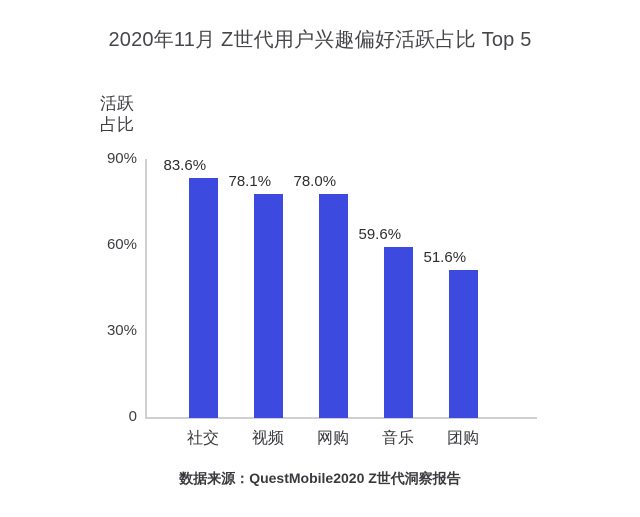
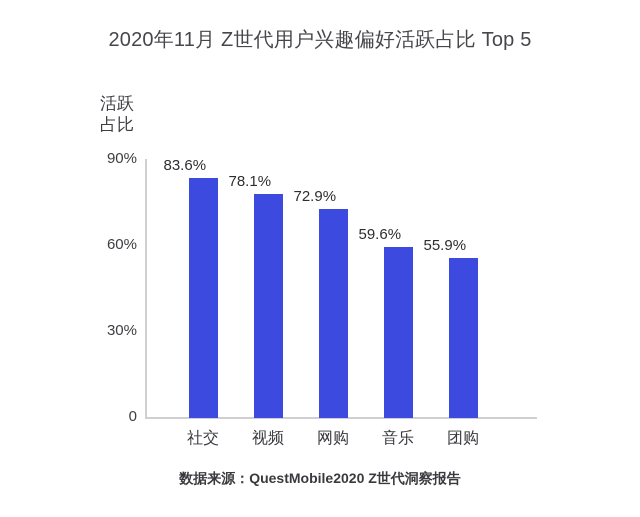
网购: 78.0% -> 72.9%
团购: 51.6% -> 55.9%
